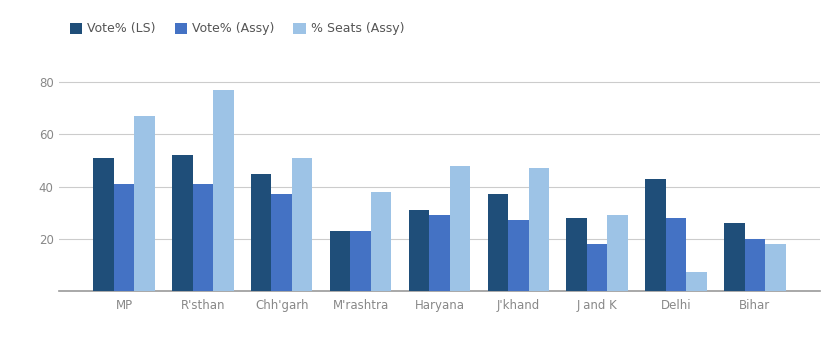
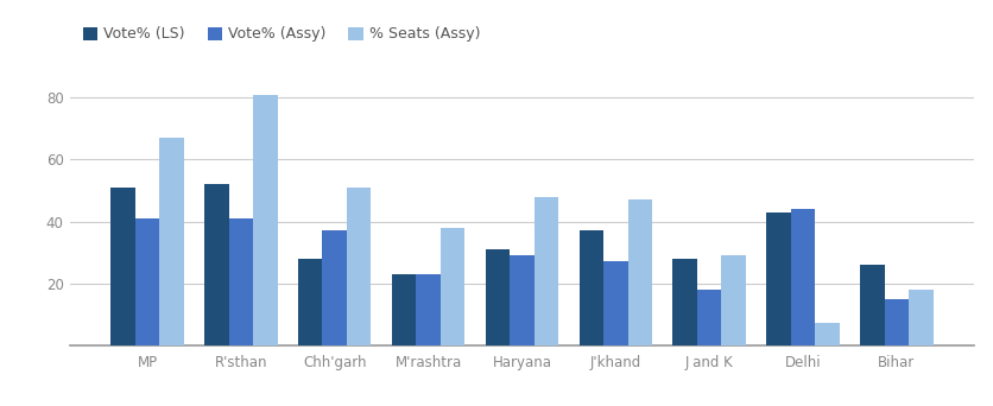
% Seats (Assy)/R'sthan: 77 -> 81
Vote% (LS)/Chh'garh: 45 -> 28
Vote% (Assy)/Delhi: 28 -> 44
Vote% (Assy)/Bihar: 20 -> 15
